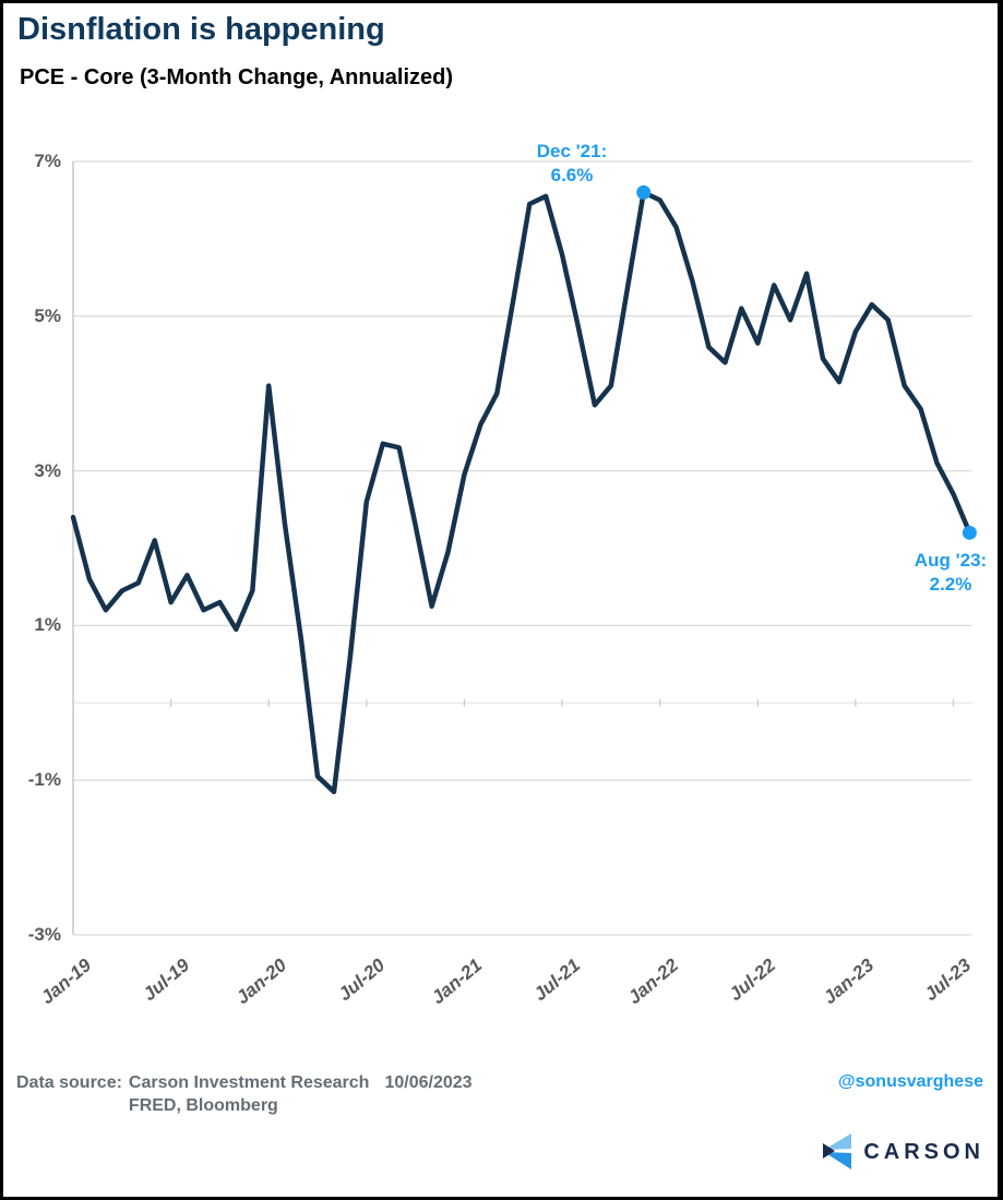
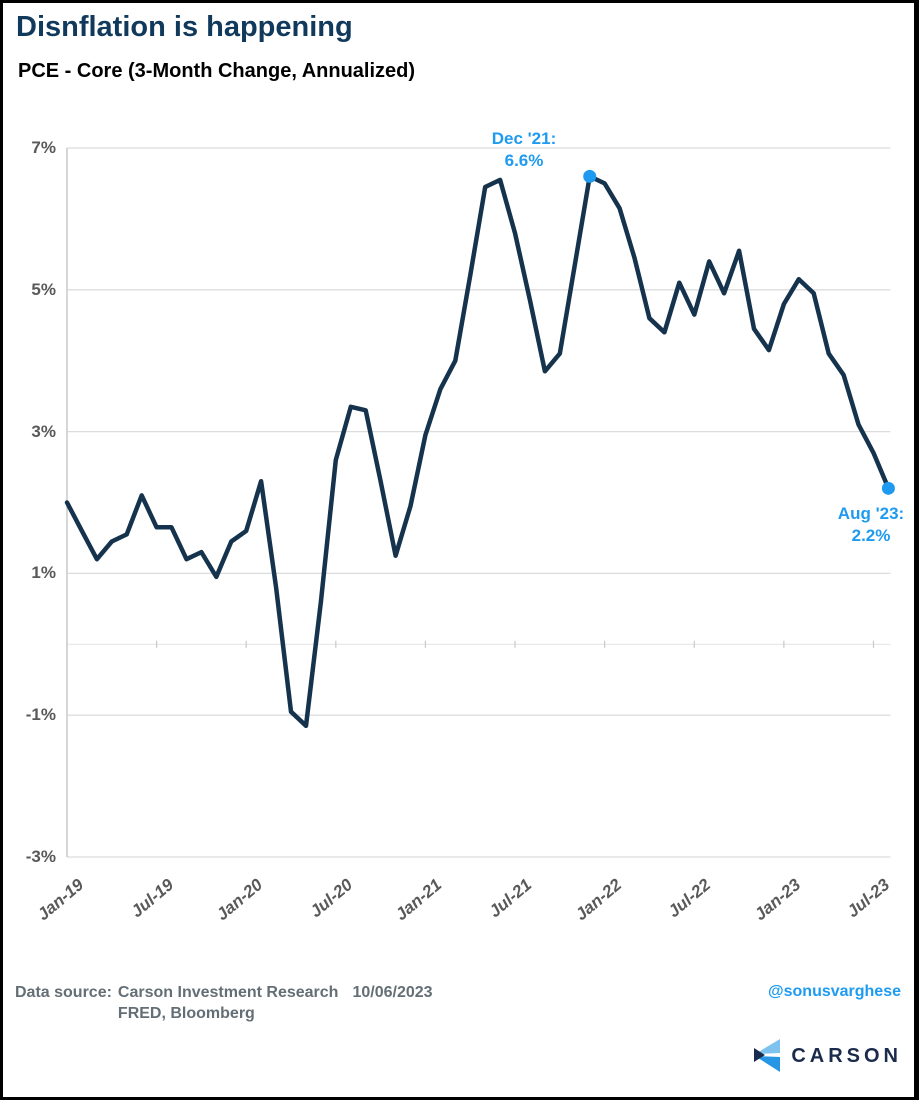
Jan-19: 2.4% -> 2.0%
Jul-19: 1.3% -> 1.6%
Jan-20: 4.1% -> 1.6%
